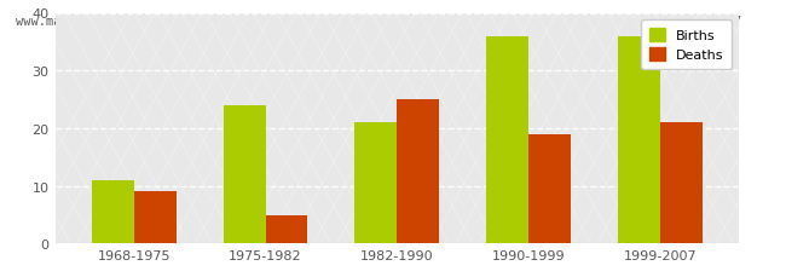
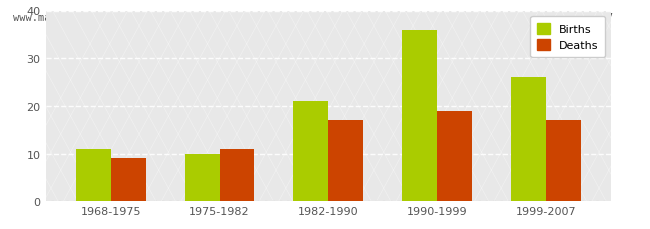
Births/1975-1982: 24 -> 10
Deaths/1975-1982: 5 -> 11
Deaths/1982-1990: 25 -> 17
Births/1999-2007: 36 -> 26
Deaths/1999-2007: 21 -> 17
